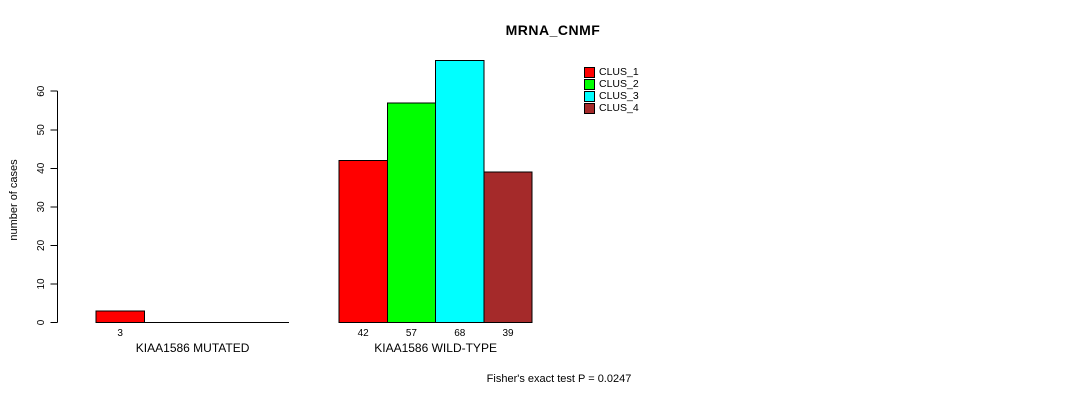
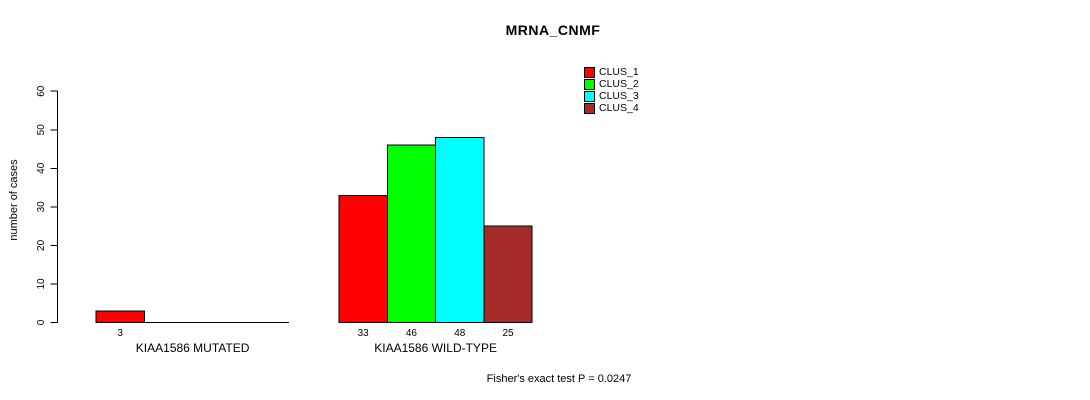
CLUS_1/KIAA1586 WILD-TYPE: 42 -> 33
CLUS_2/KIAA1586 WILD-TYPE: 57 -> 46
CLUS_3/KIAA1586 WILD-TYPE: 68 -> 48
CLUS_4/KIAA1586 WILD-TYPE: 39 -> 25
